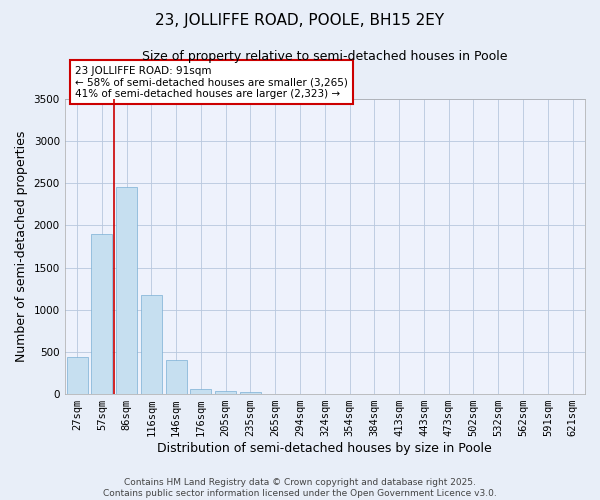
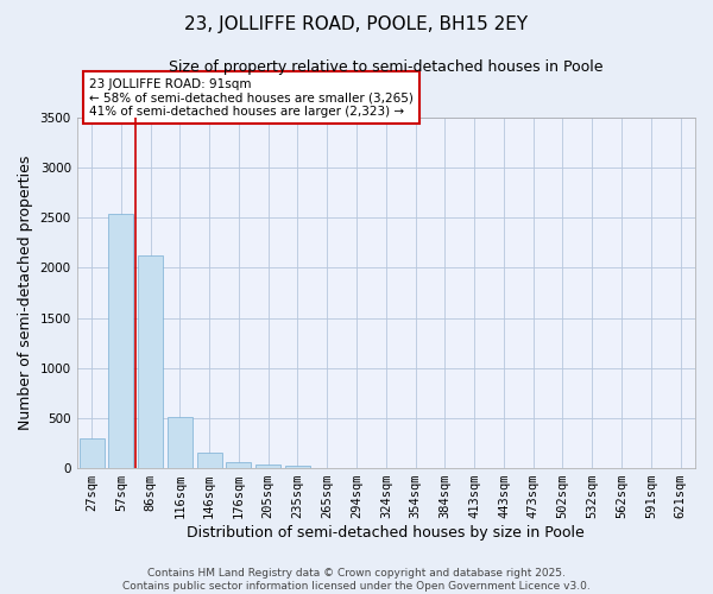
27sqm: 440 -> 300
57sqm: 1900 -> 2540
86sqm: 2460 -> 2120
116sqm: 1180 -> 510
146sqm: 400 -> 150
